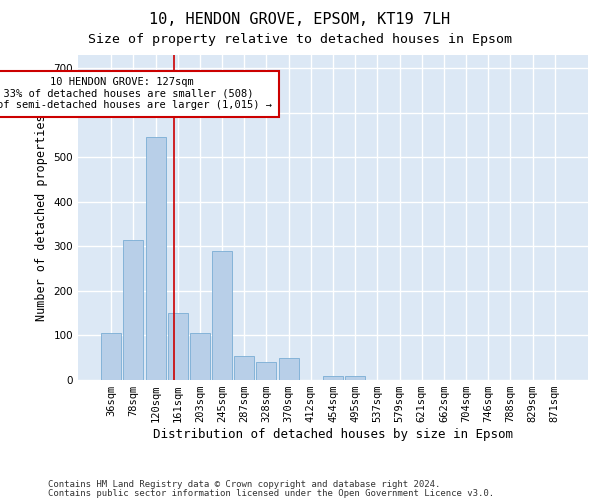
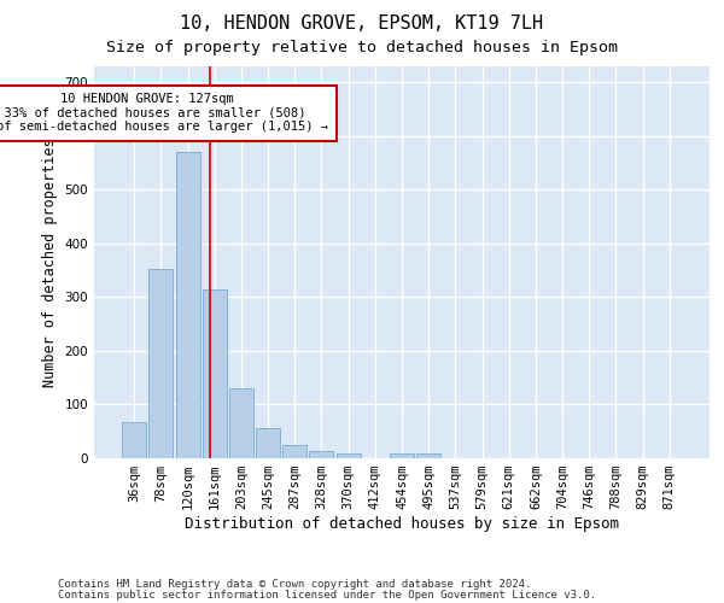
36sqm: 105 -> 68
78sqm: 315 -> 352
120sqm: 545 -> 570
161sqm: 150 -> 315
203sqm: 105 -> 130
245sqm: 290 -> 57
287sqm: 55 -> 25
328sqm: 40 -> 14
370sqm: 50 -> 8
